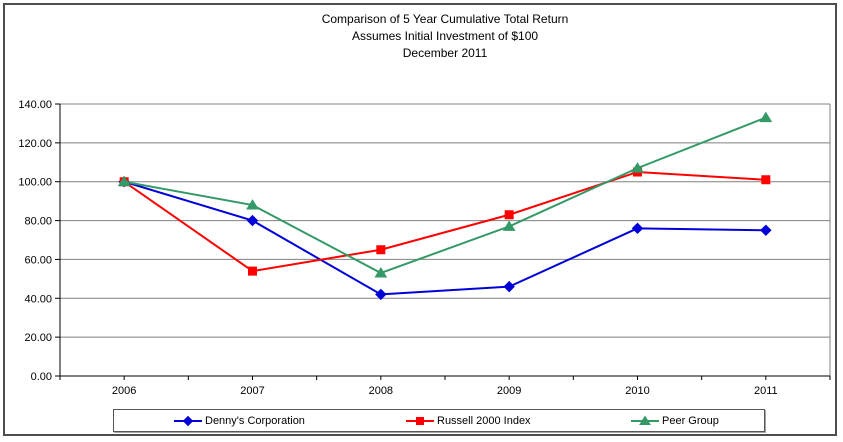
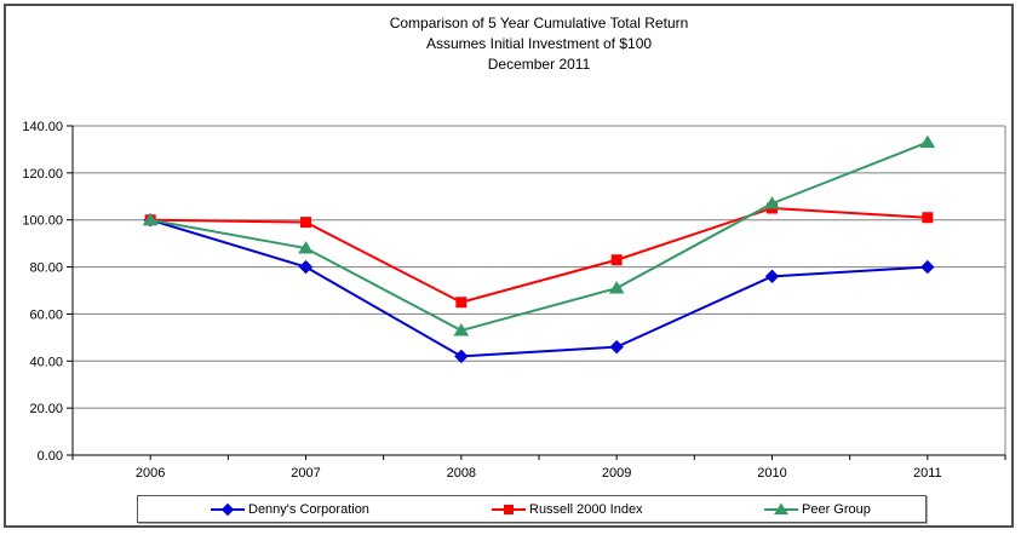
Russell 2000 Index/2007: 54 -> 99
Peer Group/2009: 77 -> 71
Denny's Corporation/2011: 75 -> 80
